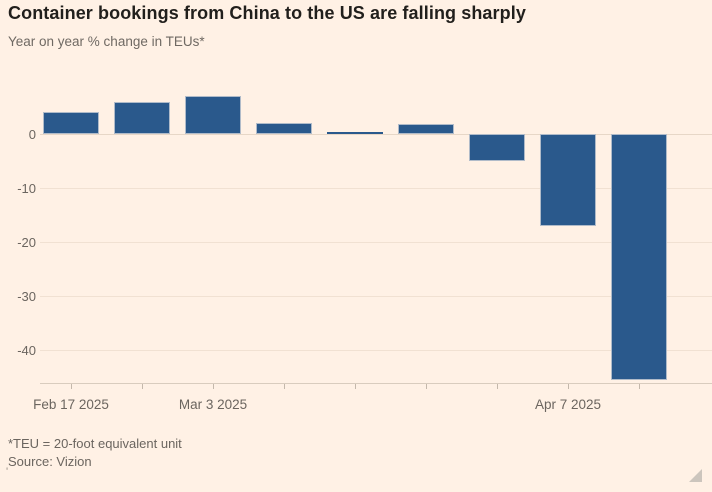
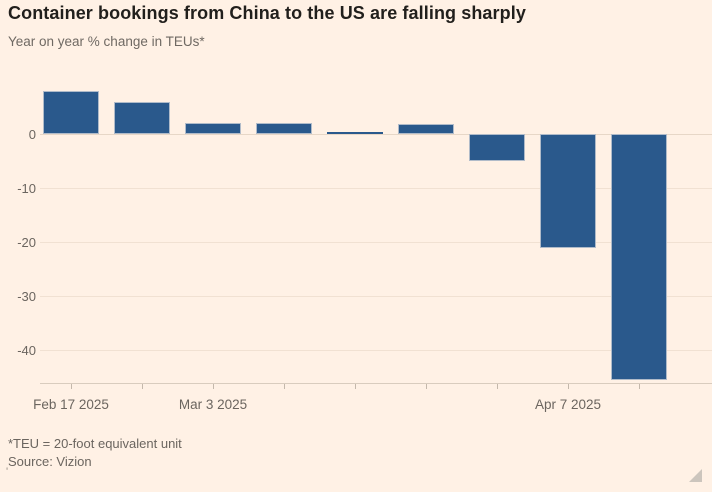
Feb 17 2025: 4 -> 8
Mar 3 2025: 7 -> 2
Apr 7 2025: -17 -> -21
